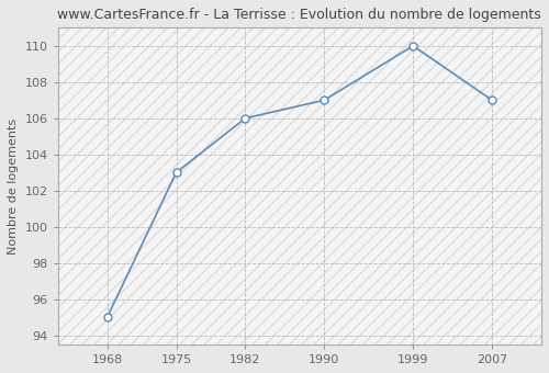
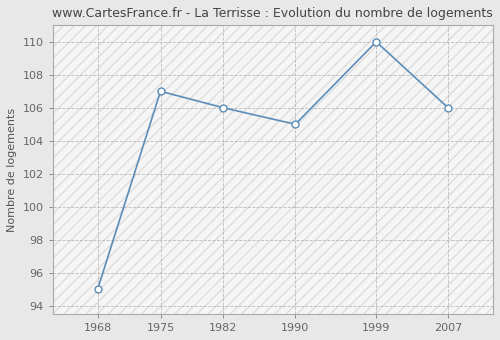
1975: 103 -> 107
1990: 107 -> 105
2007: 107 -> 106
